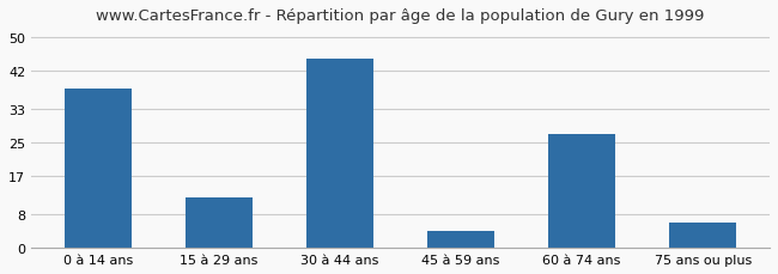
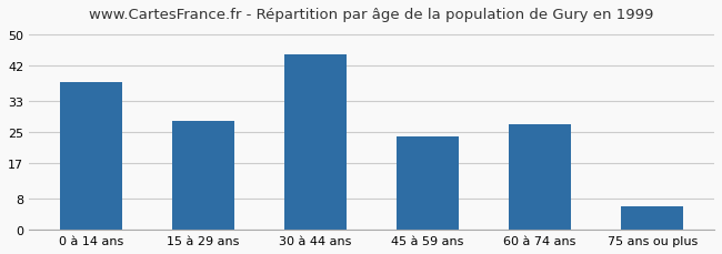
15 à 29 ans: 12 -> 28
45 à 59 ans: 4 -> 24
